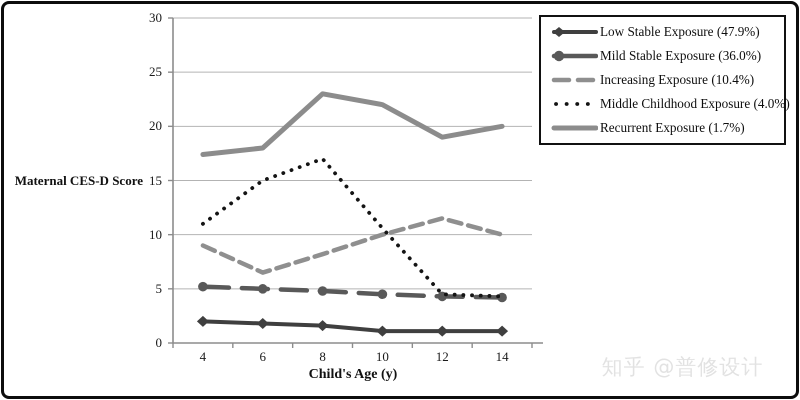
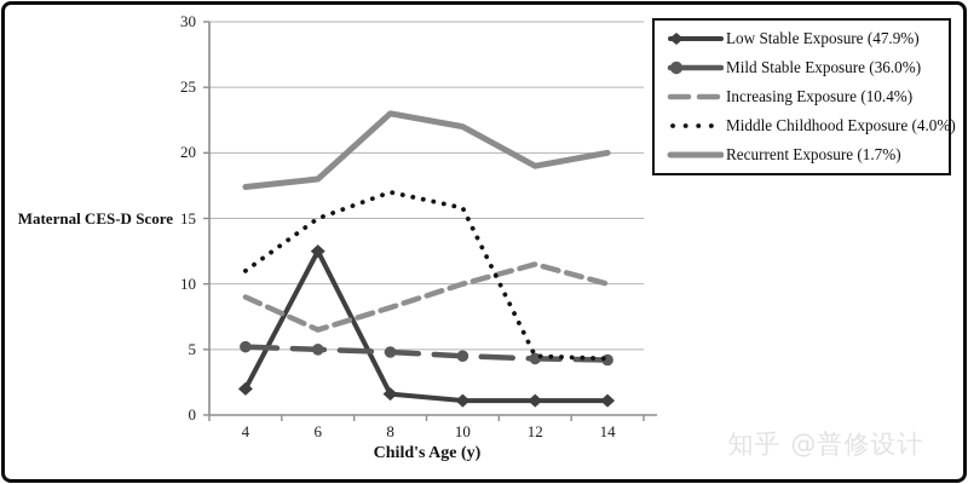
Low Stable Exposure (47.9%)/6: 1.8 -> 12.5
Middle Childhood Exposure (4.0%)/10: 10.6 -> 15.8
